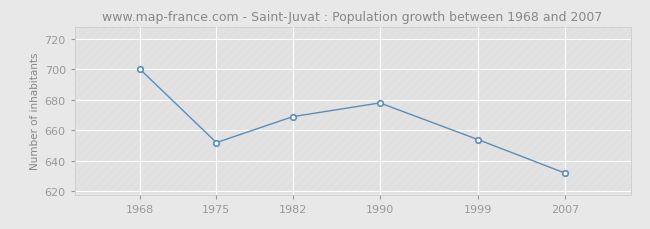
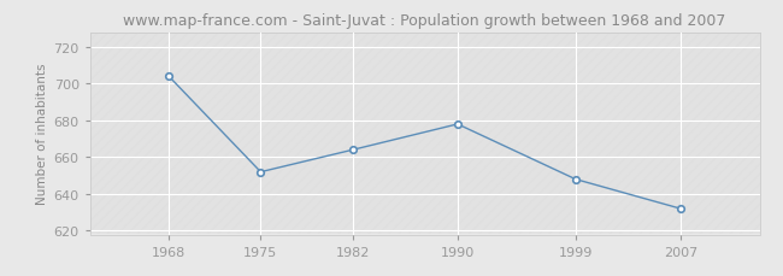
1968: 700 -> 704
1982: 669 -> 664
1999: 654 -> 648
